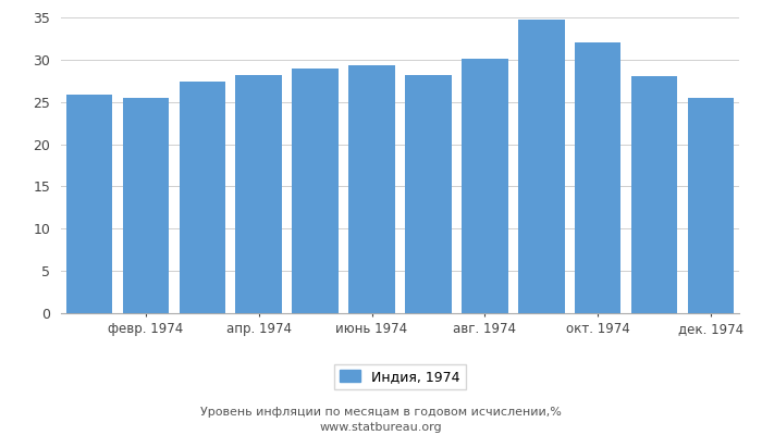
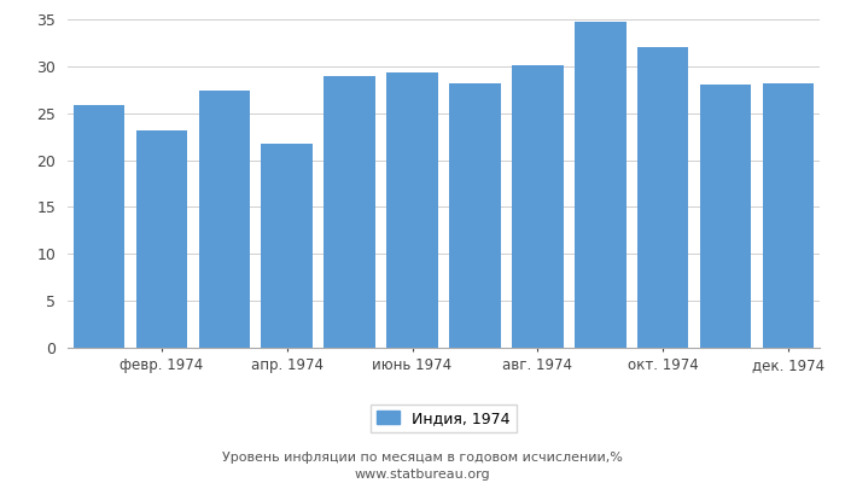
февр. 1974: 25.5 -> 23.2
апр. 1974: 28.2 -> 21.8
дек. 1974: 25.5 -> 28.2
